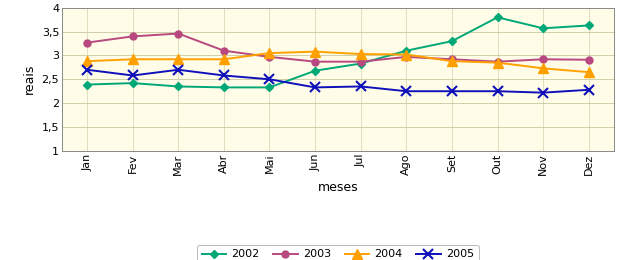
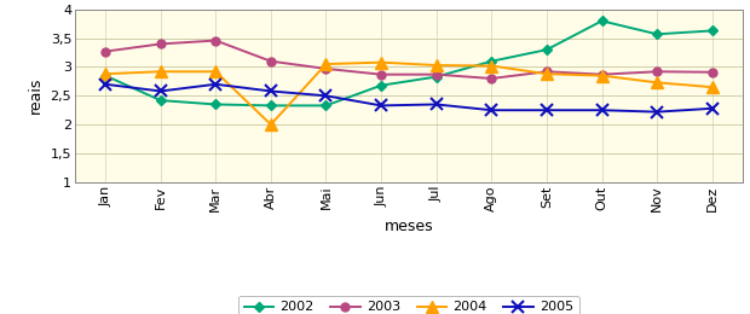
2002/Jan: 2,39 -> 2,85
2004/Abr: 2,92 -> 2,00
2003/Ago: 2,97 -> 2,80
